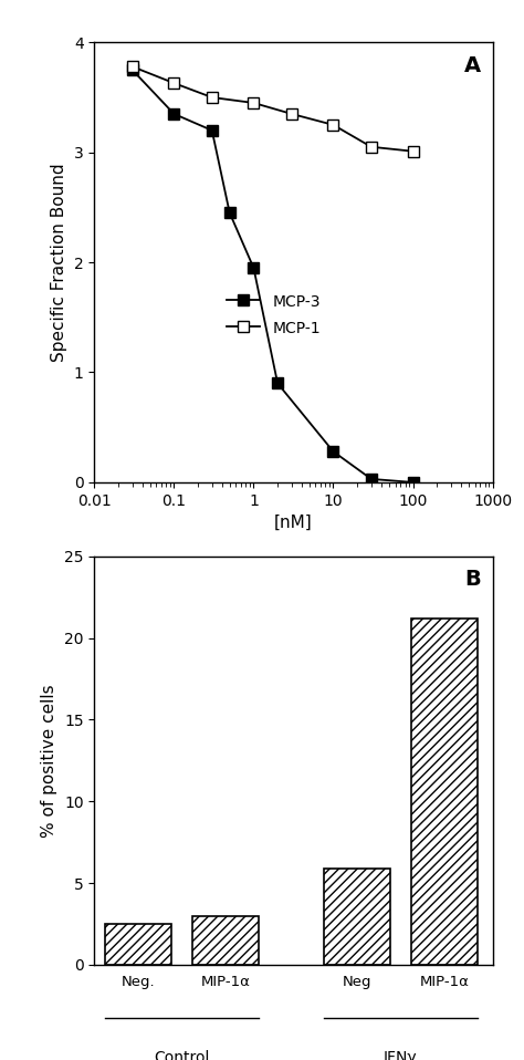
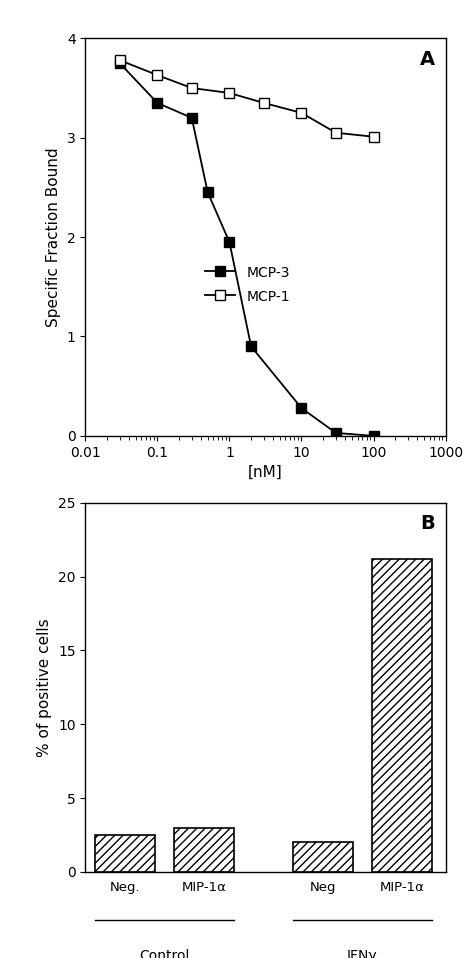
Neg: 5.9 -> 2.0
